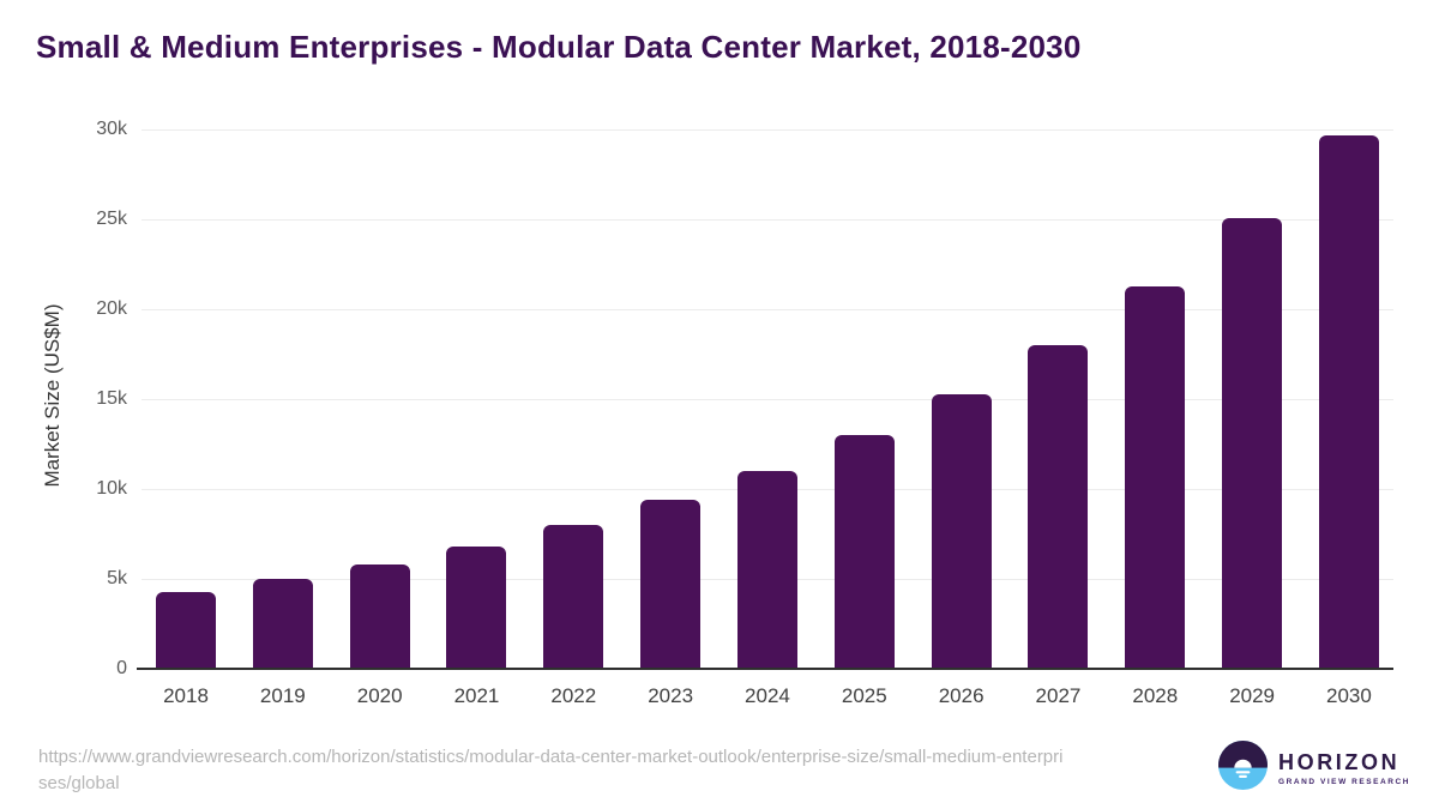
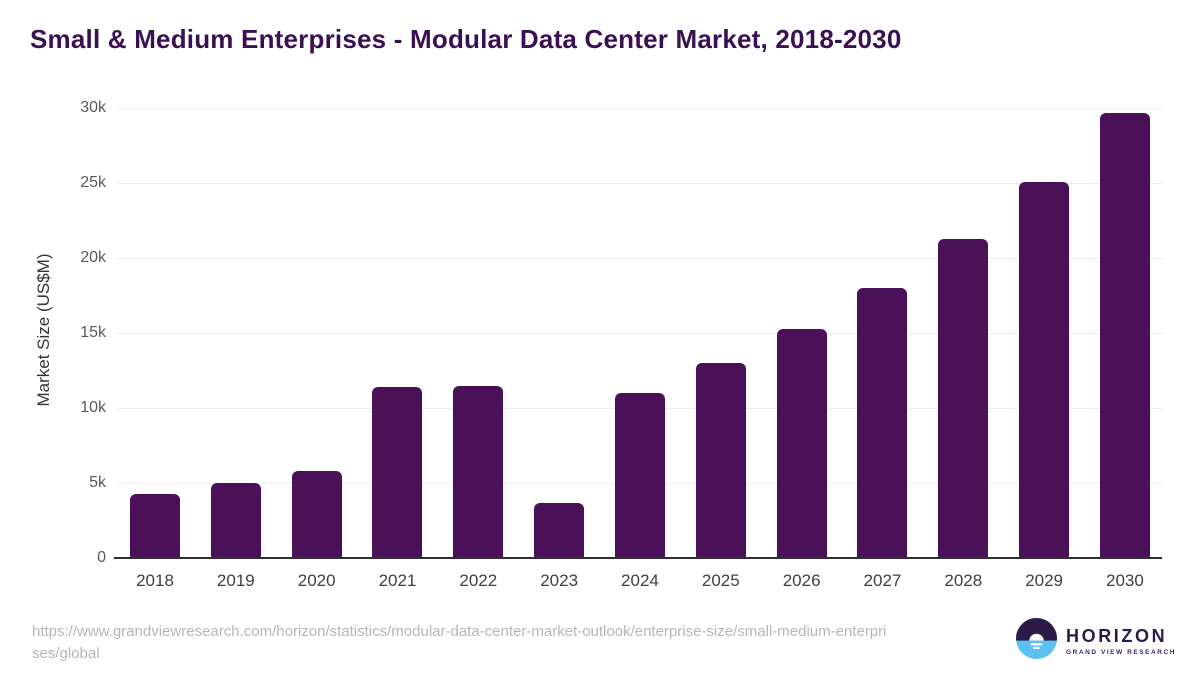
2021: 6.8k -> 11.4k
2022: 8.0k -> 11.5k
2023: 9.4k -> 3.7k
